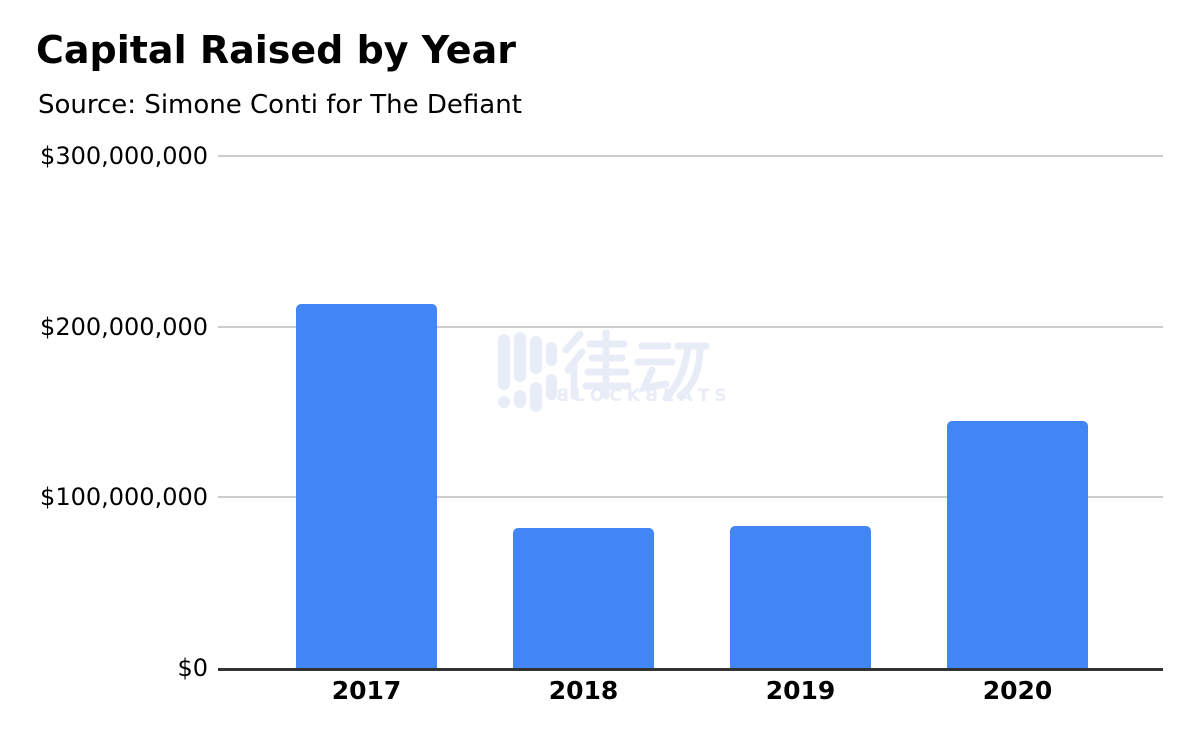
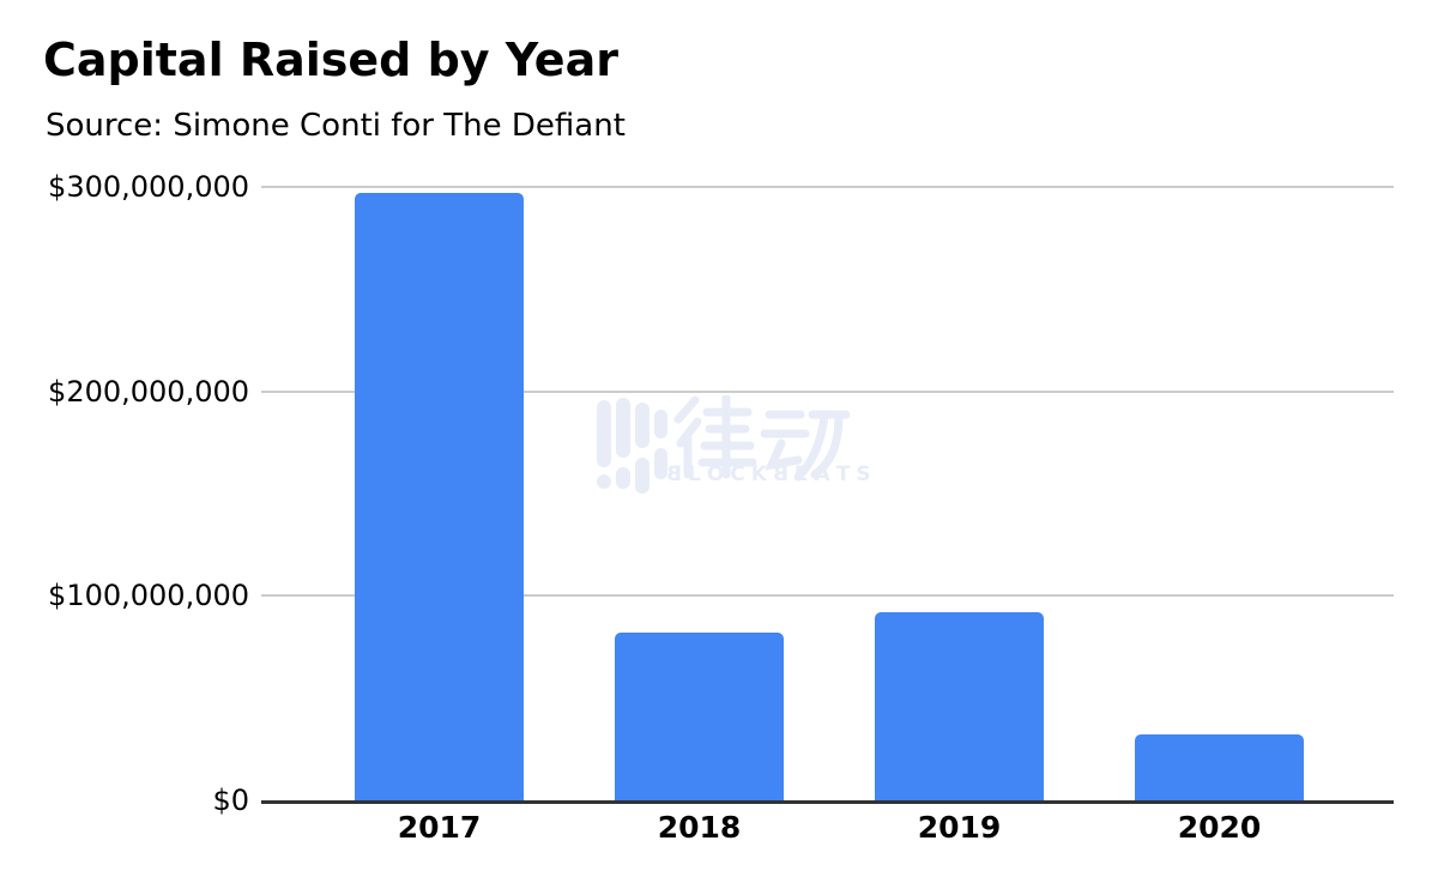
2017: $213000000 -> $297000000
2019: $83000000 -> $92000000
2020: $145000000 -> $32000000
